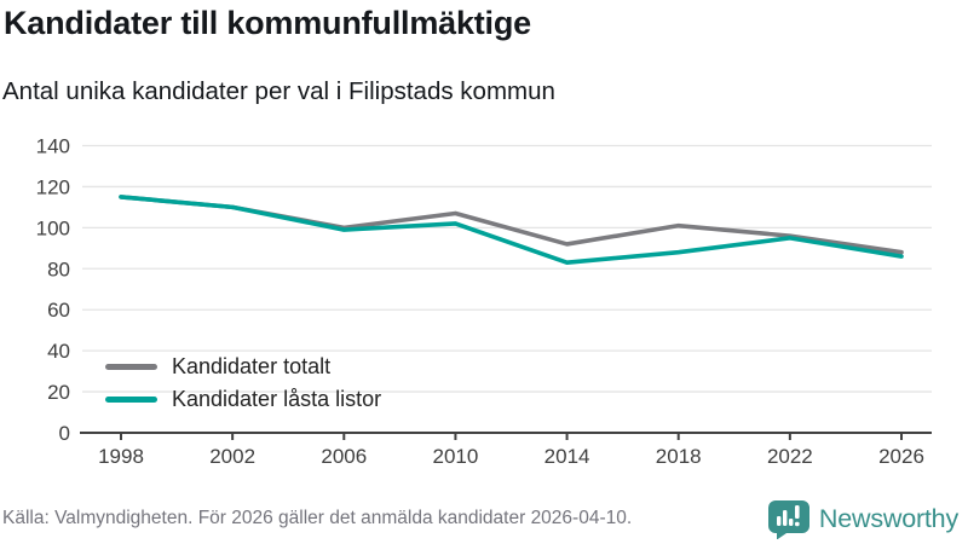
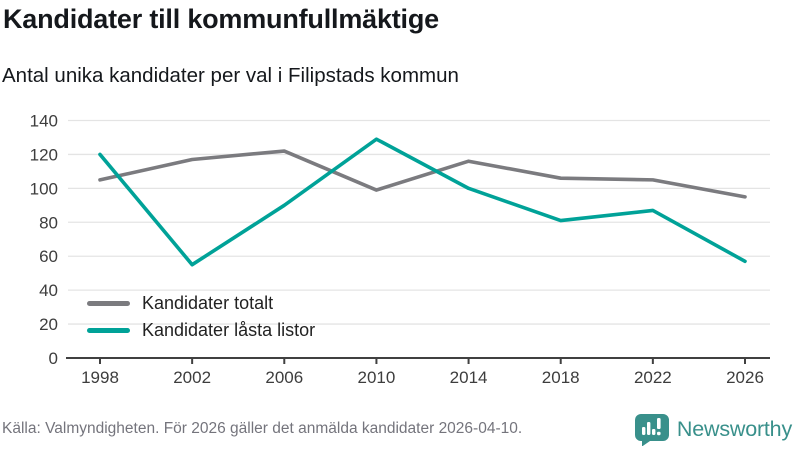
Kandidater totalt/1998: 115 -> 105
Kandidater låsta listor/1998: 115 -> 120
Kandidater totalt/2002: 110 -> 117
Kandidater låsta listor/2002: 110 -> 55
Kandidater totalt/2006: 100 -> 122
Kandidater låsta listor/2006: 99 -> 90
Kandidater totalt/2010: 107 -> 99
Kandidater låsta listor/2010: 102 -> 129
Kandidater totalt/2014: 92 -> 116
Kandidater låsta listor/2014: 83 -> 100
Kandidater totalt/2018: 101 -> 106
Kandidater låsta listor/2018: 88 -> 81
Kandidater totalt/2022: 96 -> 105
Kandidater låsta listor/2022: 95 -> 87
Kandidater totalt/2026: 88 -> 95
Kandidater låsta listor/2026: 86 -> 57
